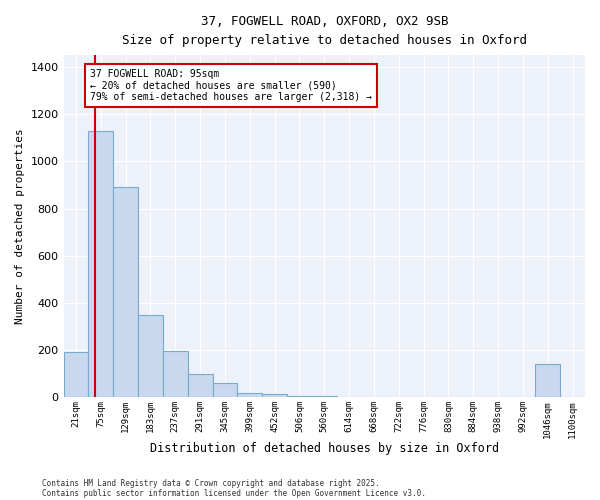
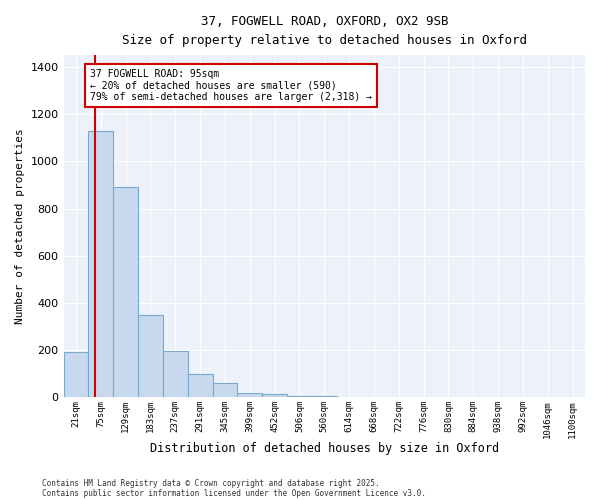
1046sqm: 140 -> 1
